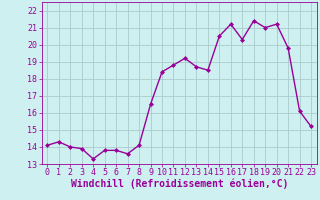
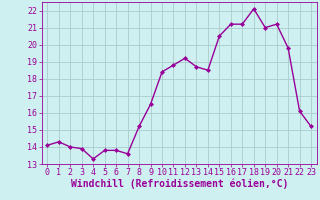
8: 14.1 -> 15.2
17: 20.3 -> 21.2
18: 21.4 -> 22.1
